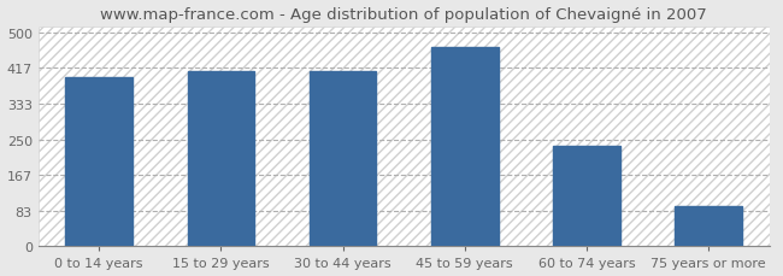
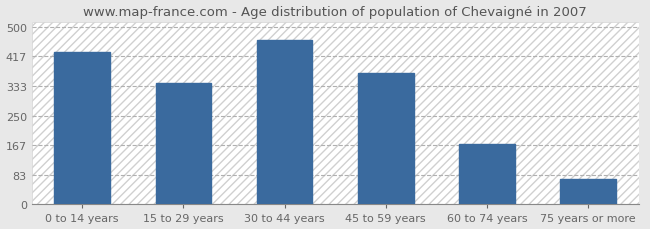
0 to 14 years: 395 -> 430
15 to 29 years: 410 -> 343
30 to 44 years: 410 -> 462
45 to 59 years: 465 -> 370
60 to 74 years: 235 -> 170
75 years or more: 95 -> 72
